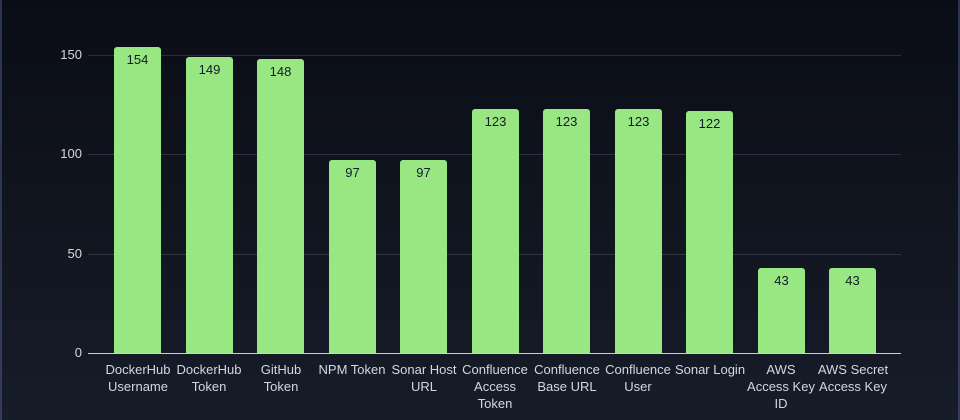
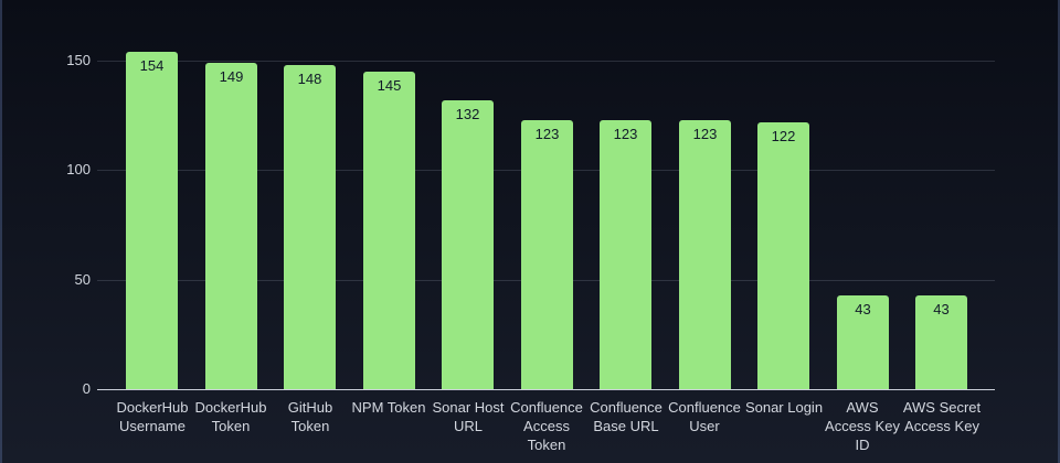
NPM Token: 97 -> 145
Sonar Host URL: 97 -> 132
